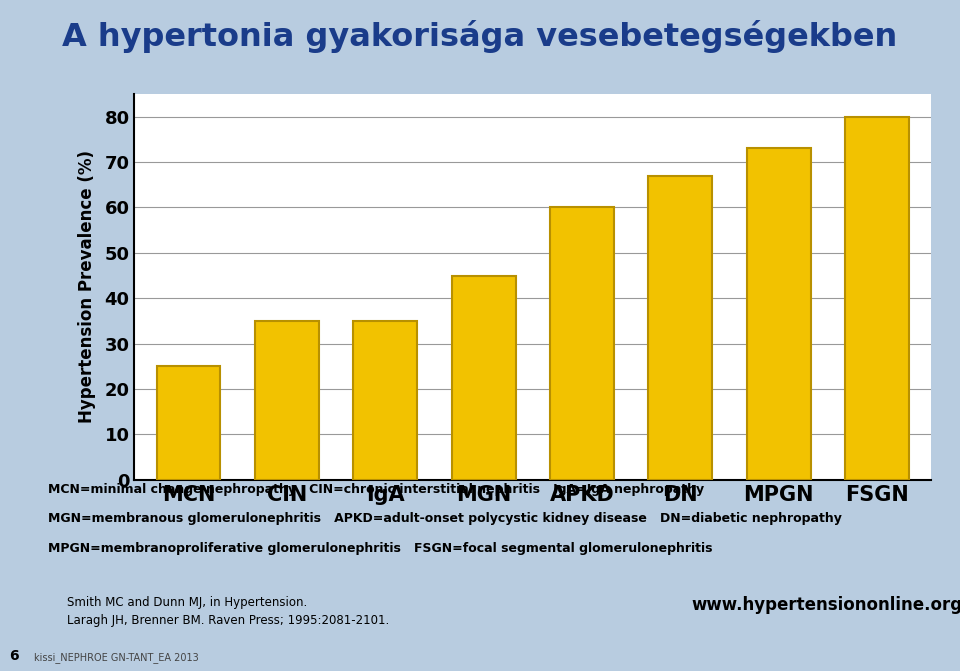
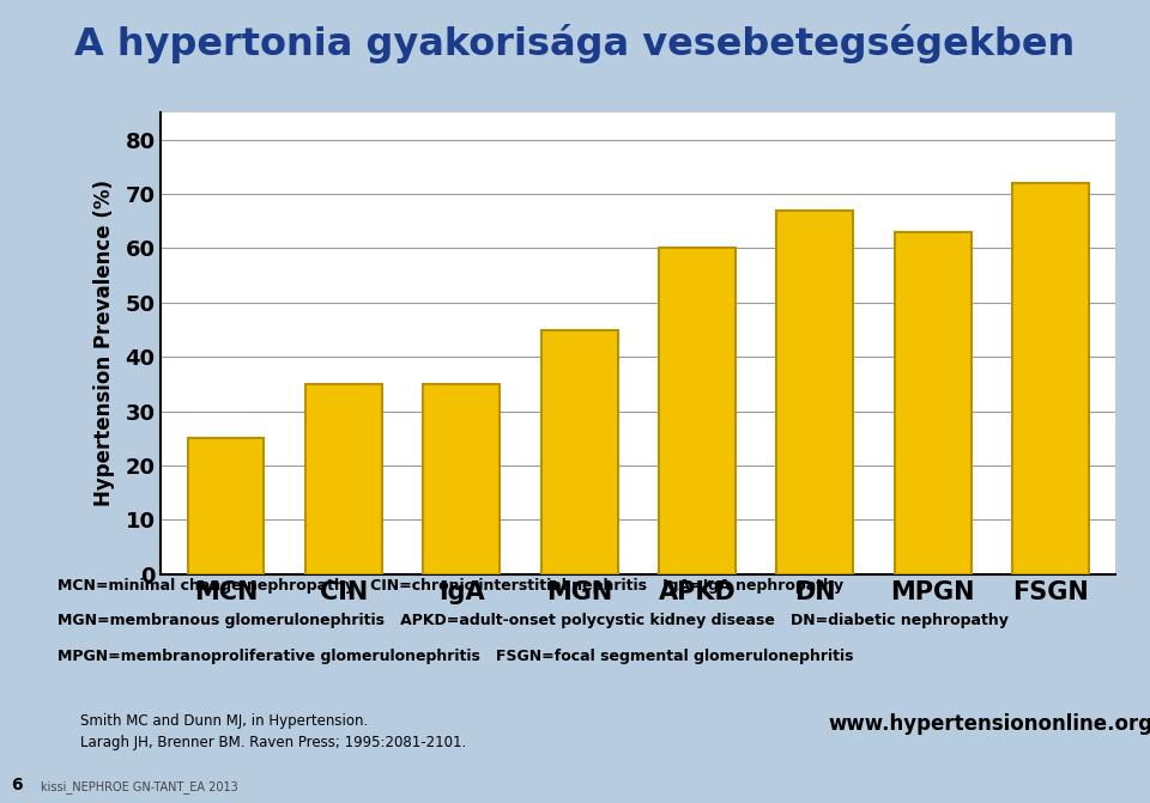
MPGN: 73 -> 63
FSGN: 80 -> 72
